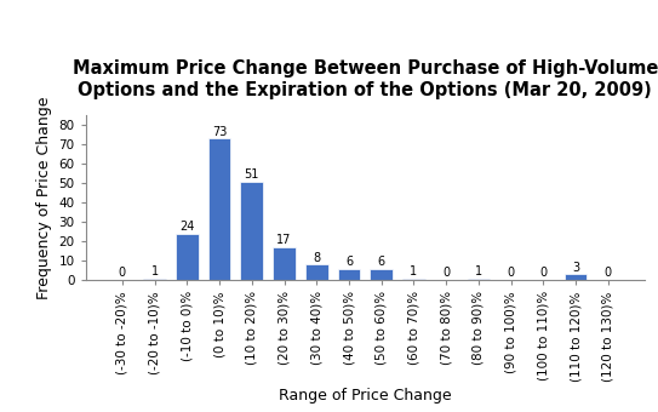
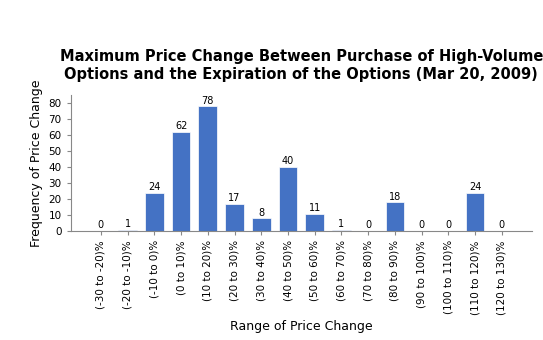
(0 to 10)%: 73 -> 62
(10 to 20)%: 51 -> 78
(40 to 50)%: 6 -> 40
(50 to 60)%: 6 -> 11
(80 to 90)%: 1 -> 18
(110 to 120)%: 3 -> 24
